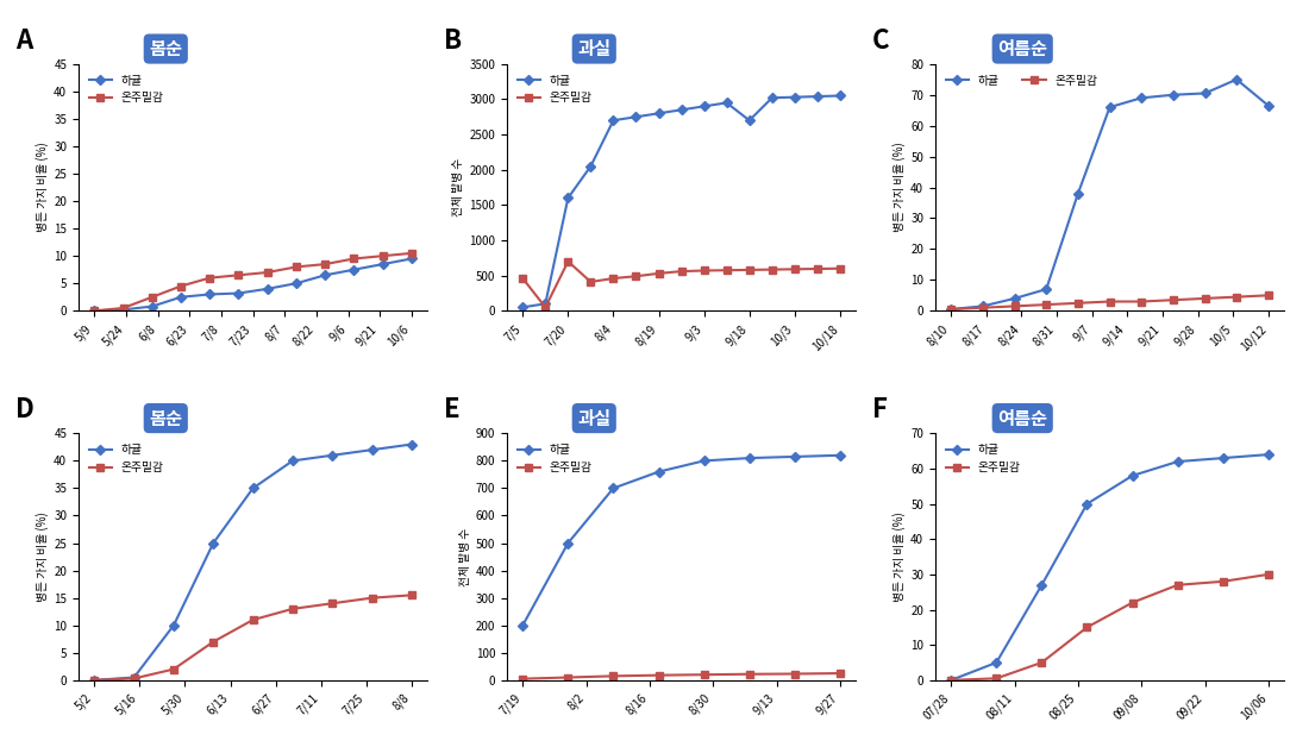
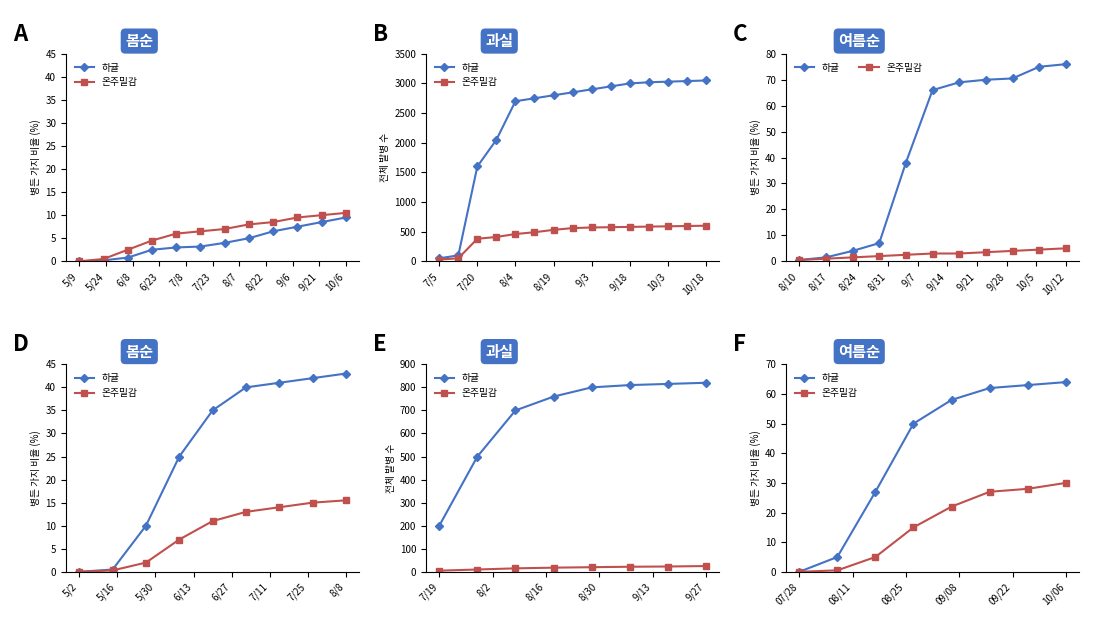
온주밀감/7/5: 460 -> 30
온주밀감/7/20: 700 -> 380
하귤/9/18: 2700 -> 3000
하귤/10/12: 66.5 -> 76.0
